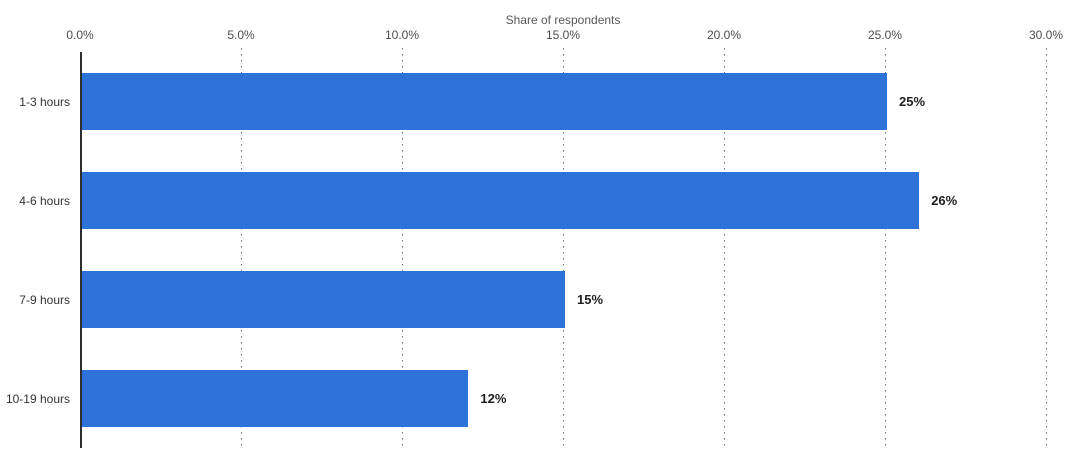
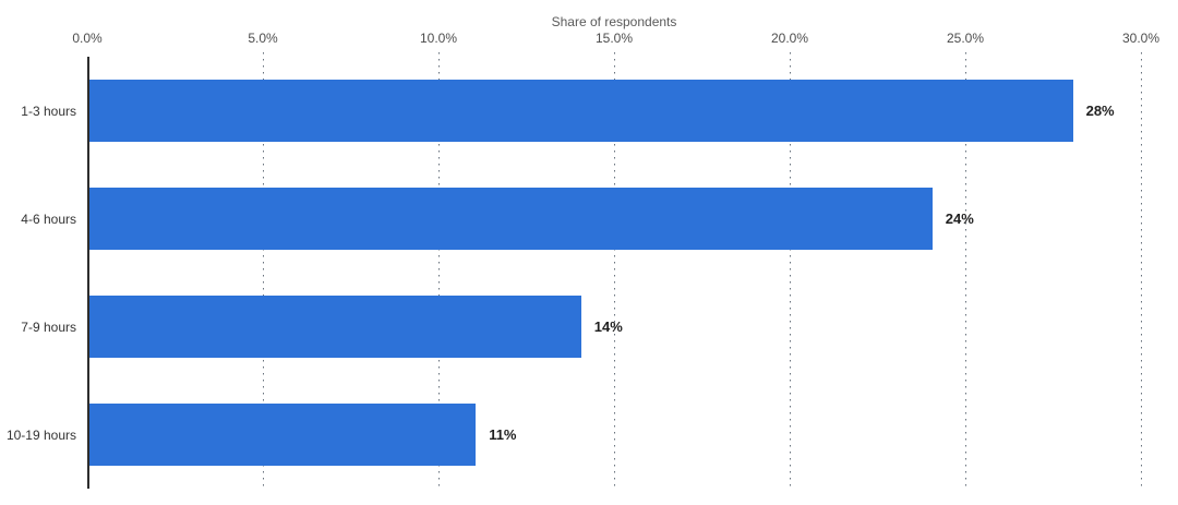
1-3 hours: 25% -> 28%
4-6 hours: 26% -> 24%
7-9 hours: 15% -> 14%
10-19 hours: 12% -> 11%
